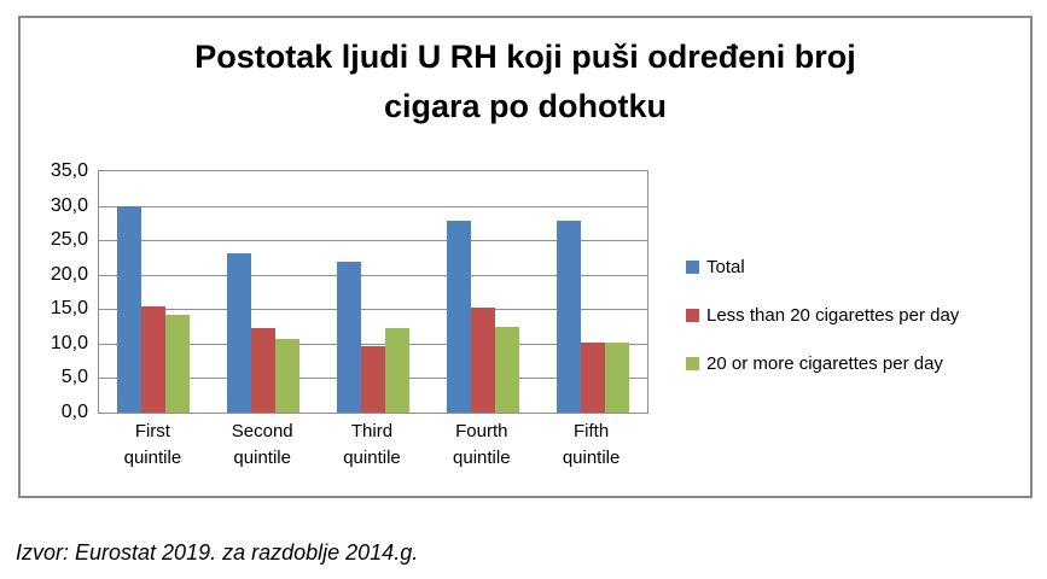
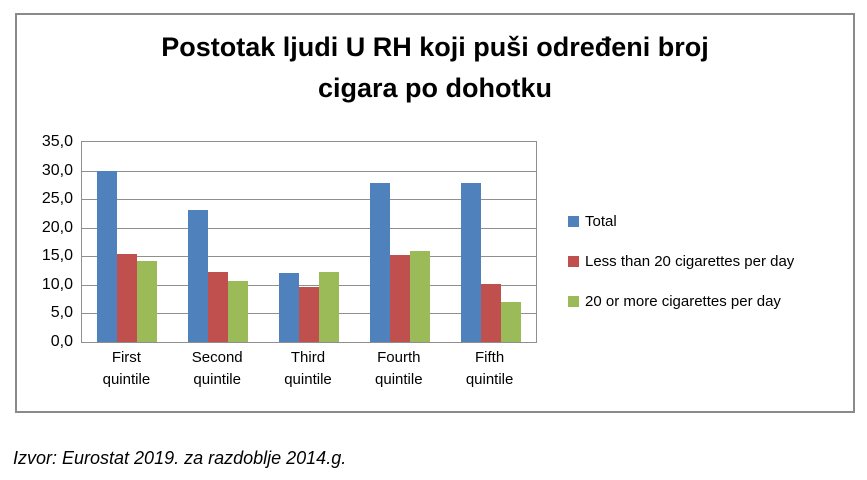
Total/Third quintile: 22 -> 12
20 or more cigarettes per day/Fourth quintile: 12 -> 16
20 or more cigarettes per day/Fifth quintile: 10 -> 7
